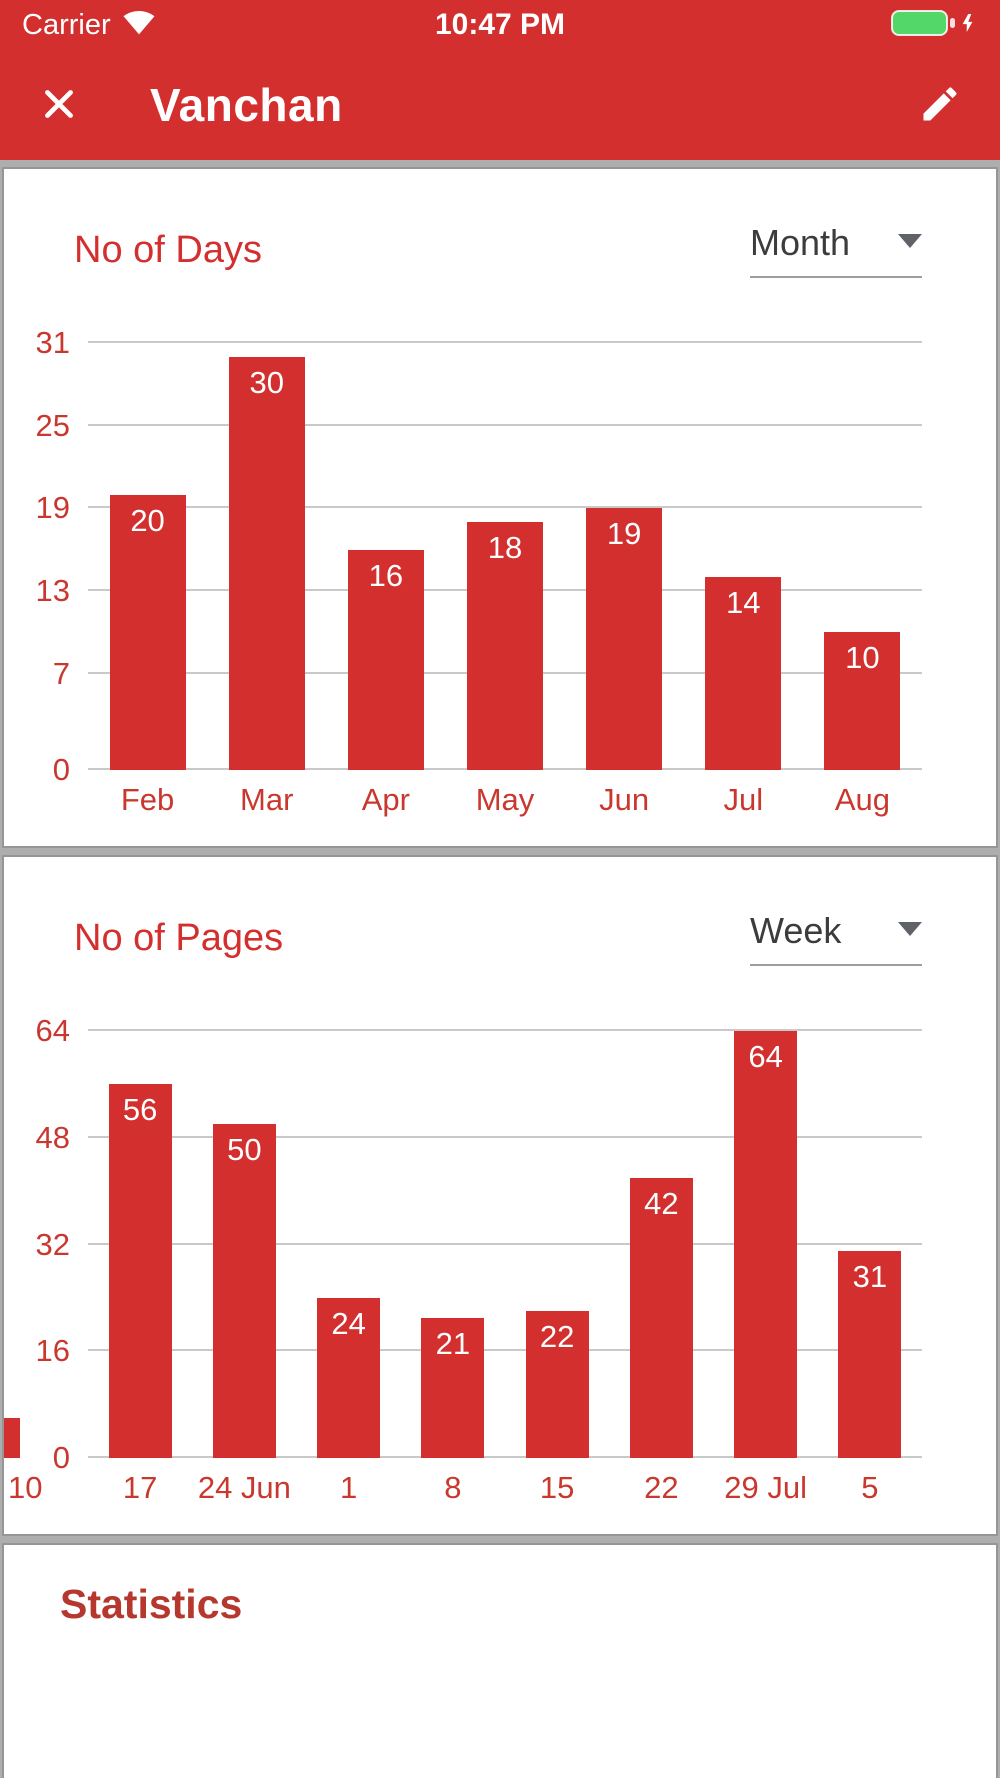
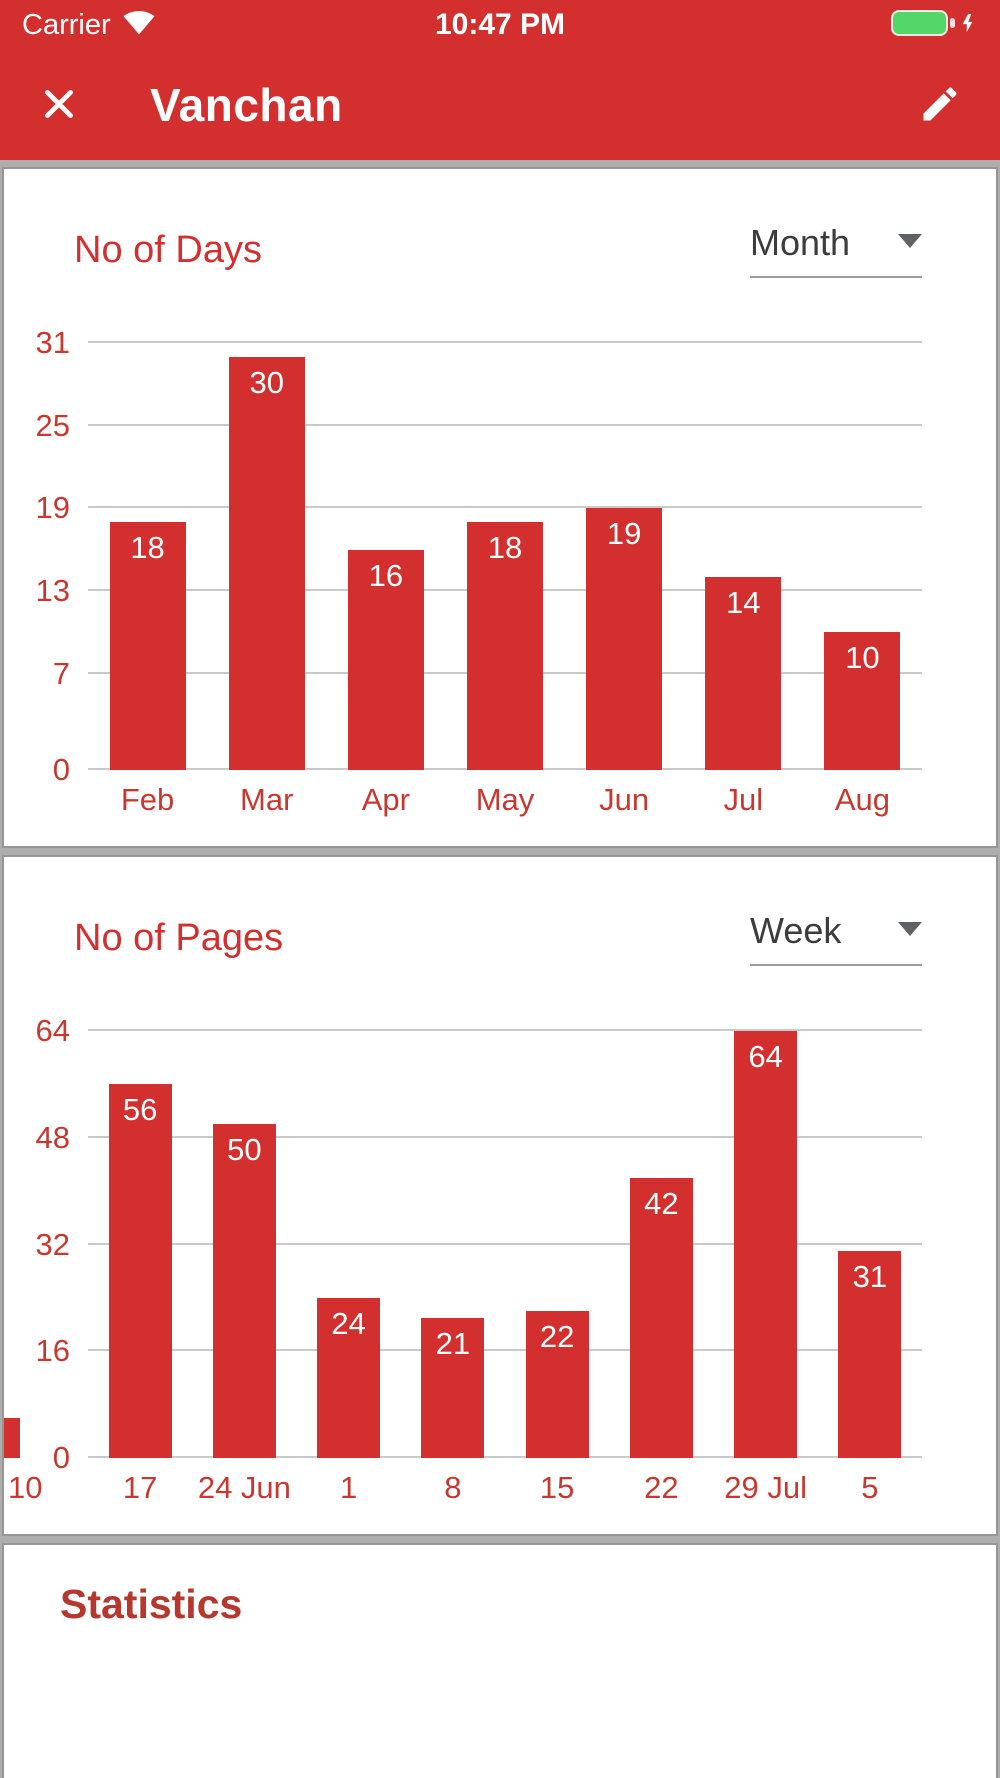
No of Days/Feb: 20 -> 18
